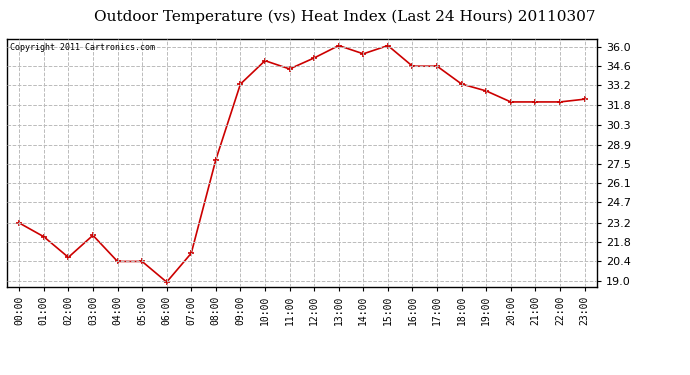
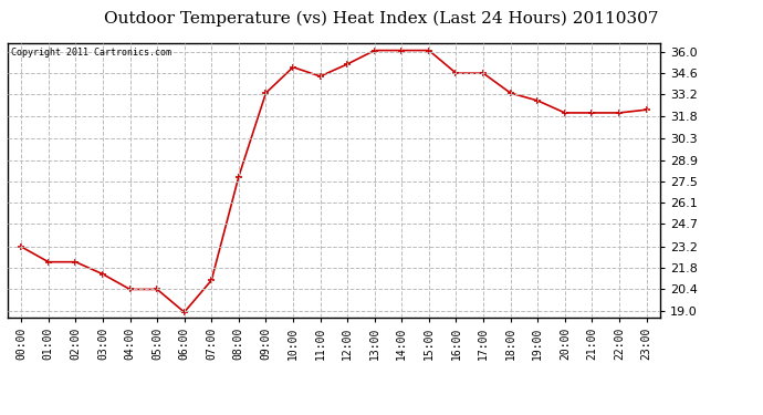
02:00: 20.7 -> 22.2
03:00: 22.3 -> 21.4
14:00: 35.5 -> 36.1
